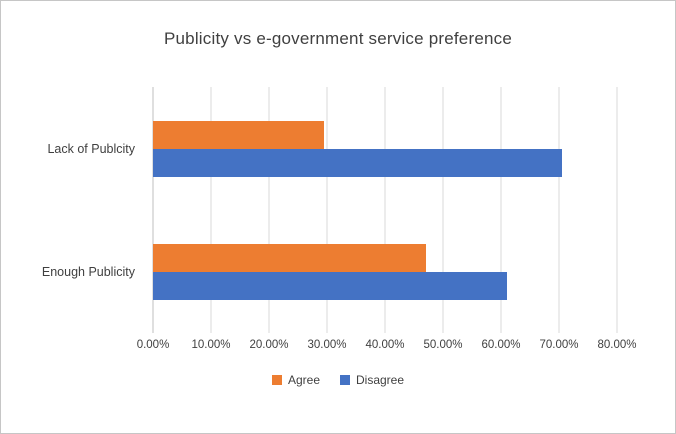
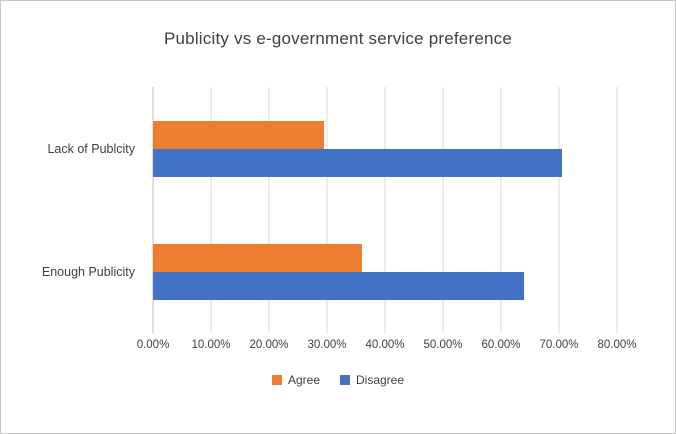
Agree/Enough Publicity: 47% -> 36%
Disagree/Enough Publicity: 61% -> 64%
